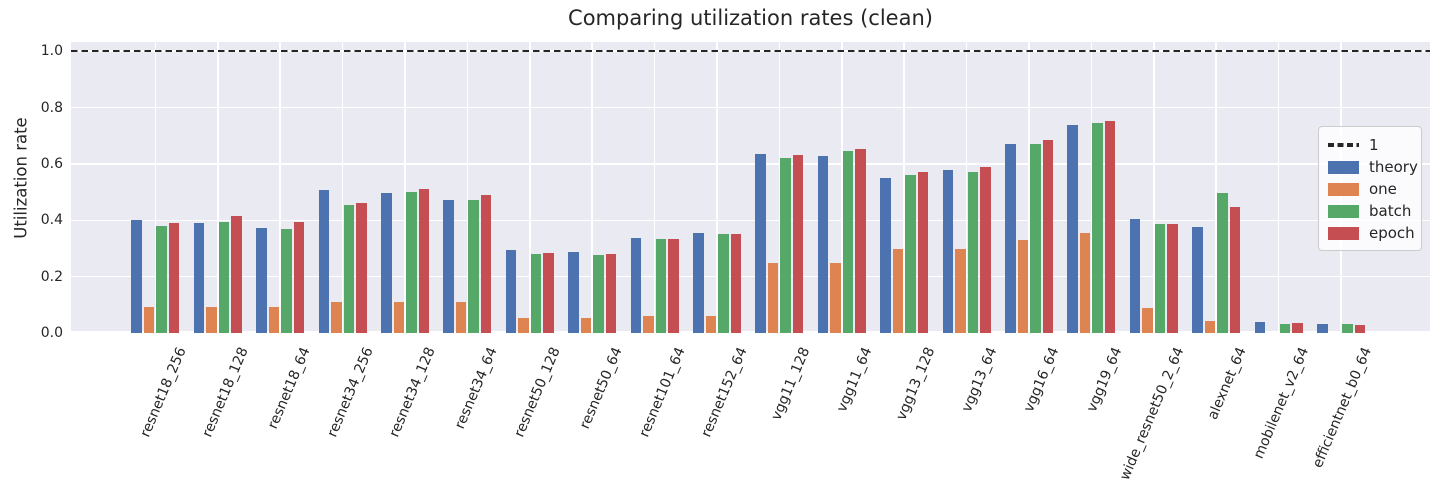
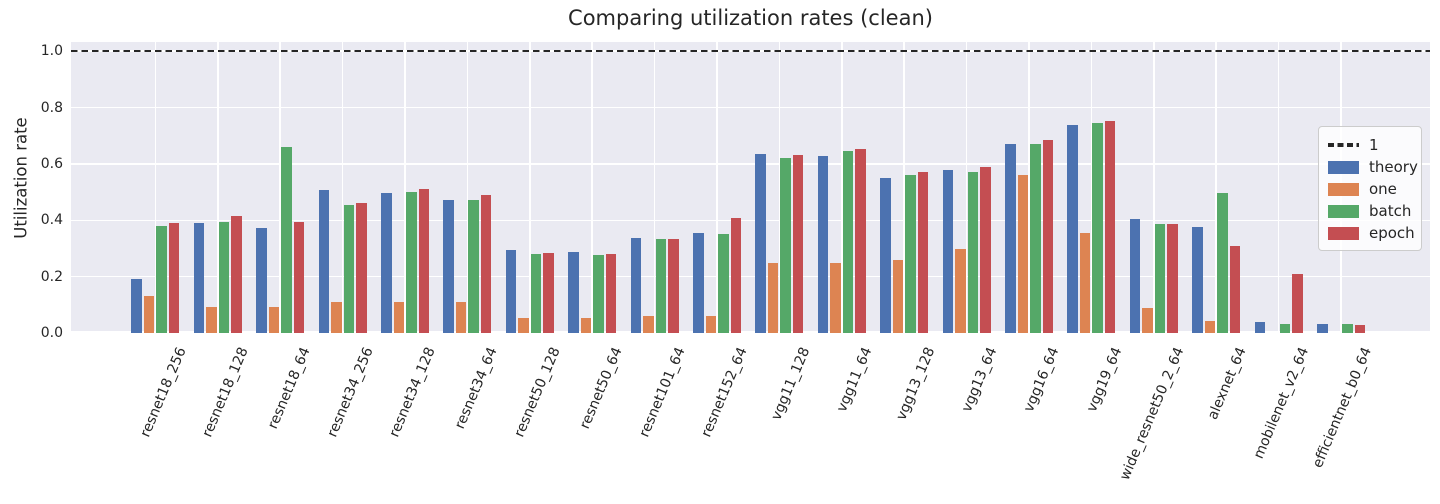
theory/resnet18_256: 0.40 -> 0.19
one/resnet18_256: 0.09 -> 0.13
batch/resnet18_64: 0.37 -> 0.66
epoch/resnet152_64: 0.35 -> 0.41
one/vgg13_128: 0.30 -> 0.26
one/vgg16_64: 0.33 -> 0.56
epoch/alexnet_64: 0.45 -> 0.31
epoch/mobilenet_v2_64: 0.04 -> 0.21
